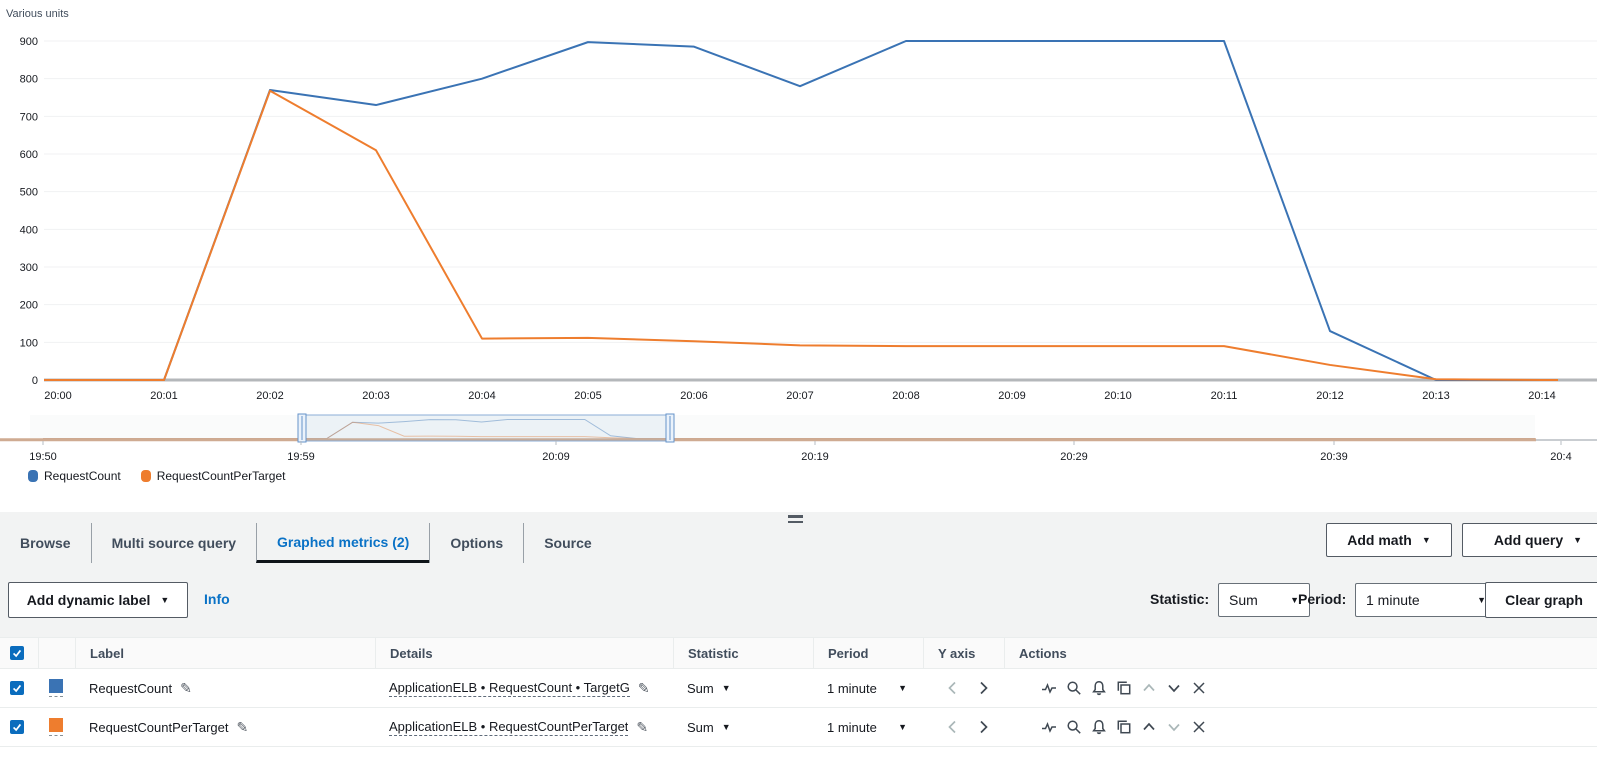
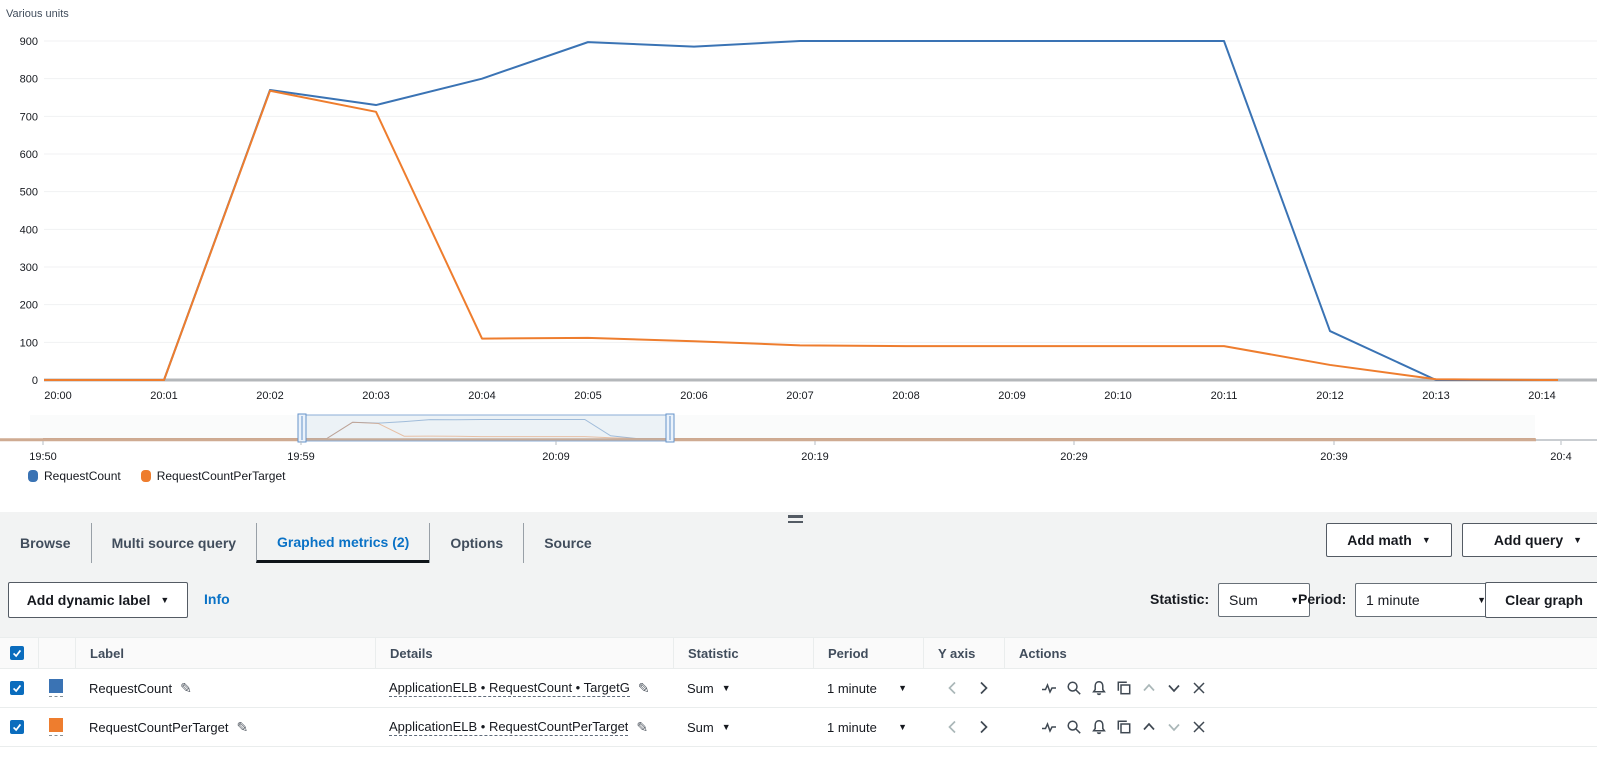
RequestCountPerTarget/20:03: 610 -> 710
RequestCount/20:07: 780 -> 900
